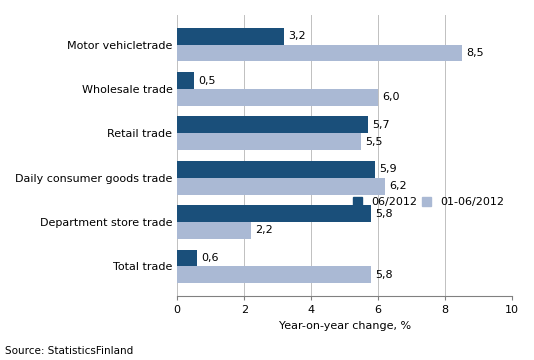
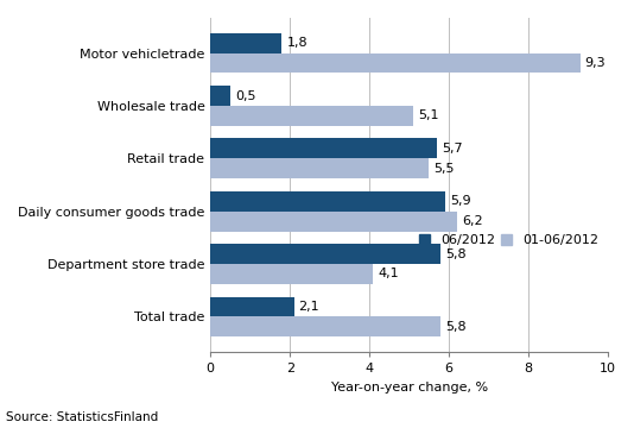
06/2012/Motor vehicletrade: 3,2 -> 1,8
01-06/2012/Motor vehicletrade: 8,5 -> 9,3
01-06/2012/Wholesale trade: 6,0 -> 5,1
01-06/2012/Department store trade: 2,2 -> 4,1
06/2012/Total trade: 0,6 -> 2,1
